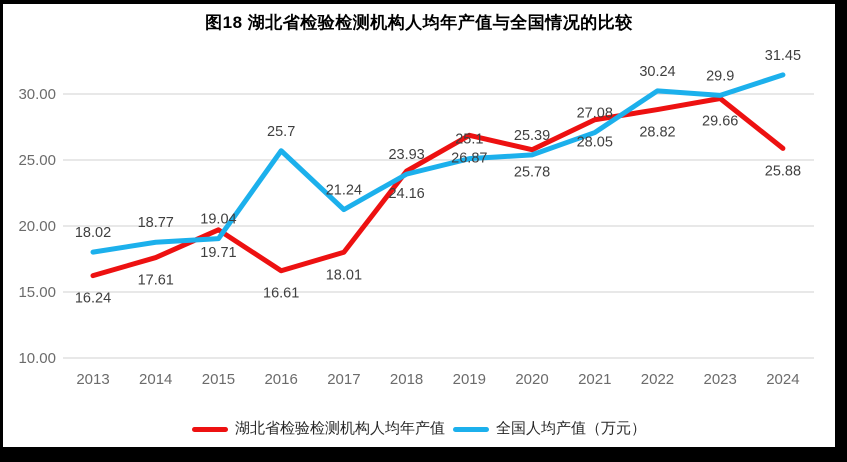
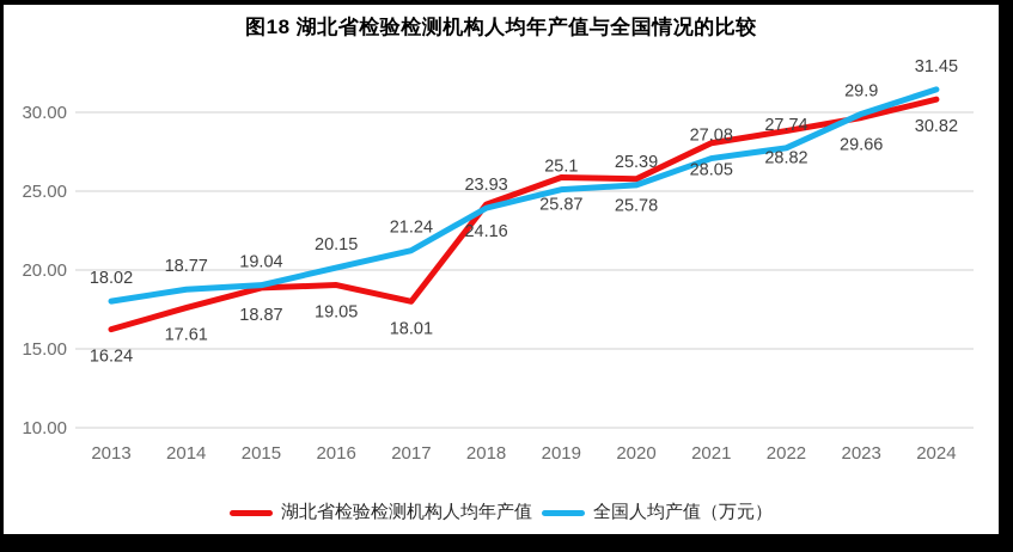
湖北省检验检测机构人均年产值/2015: 19.71 -> 18.87
湖北省检验检测机构人均年产值/2016: 16.61 -> 19.05
全国人均产值（万元）/2016: 25.7 -> 20.15
湖北省检验检测机构人均年产值/2019: 26.87 -> 25.87
全国人均产值（万元）/2022: 30.24 -> 27.74
湖北省检验检测机构人均年产值/2024: 25.88 -> 30.82
